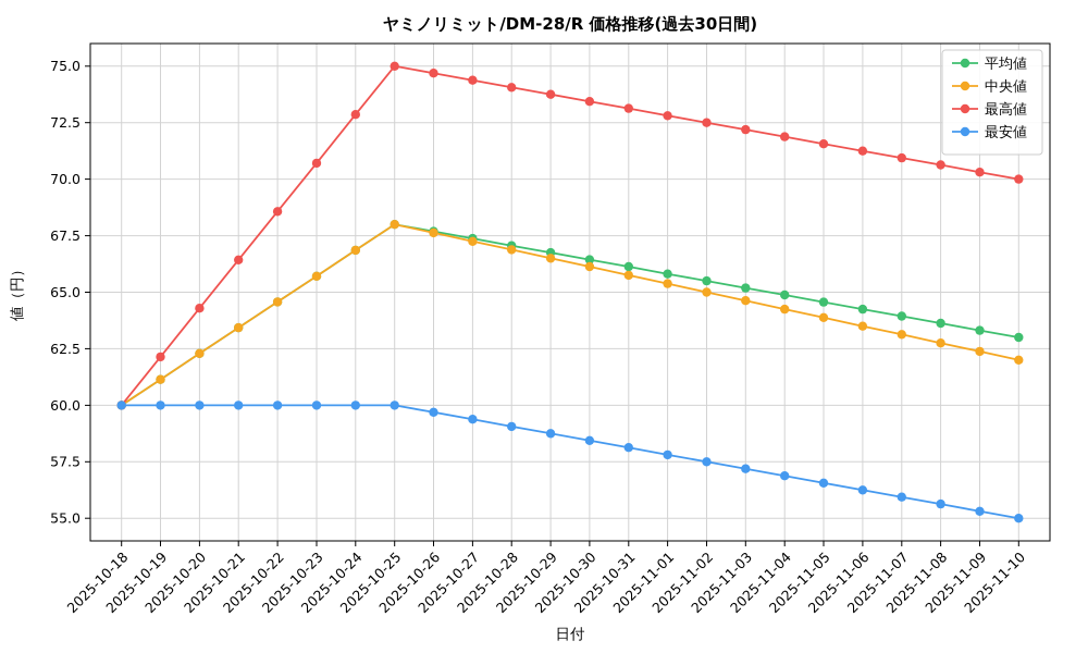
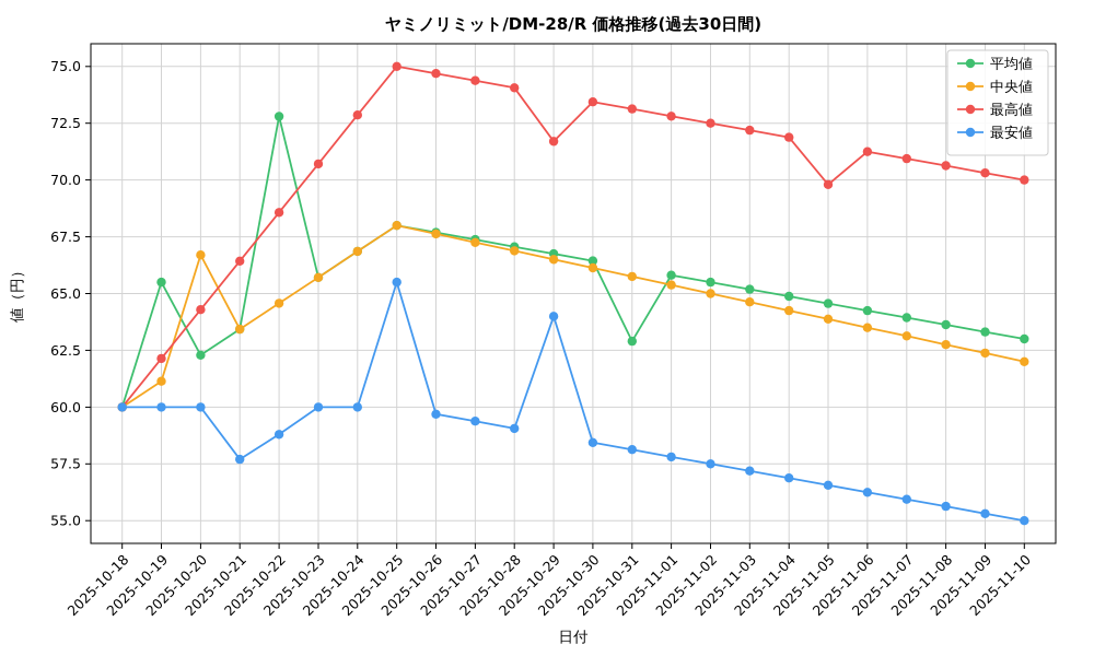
平均値/2025-10-19: 61.1 -> 65.5
中央値/2025-10-20: 62.3 -> 66.7
最安値/2025-10-21: 60.0 -> 57.7
平均値/2025-10-22: 64.6 -> 72.8
最安値/2025-10-22: 60.0 -> 58.8
最安値/2025-10-25: 60.0 -> 65.5
最高値/2025-10-29: 73.8 -> 71.7
最安値/2025-10-29: 58.8 -> 64.0
平均値/2025-10-31: 66.1 -> 62.9
最高値/2025-11-05: 71.6 -> 69.8
